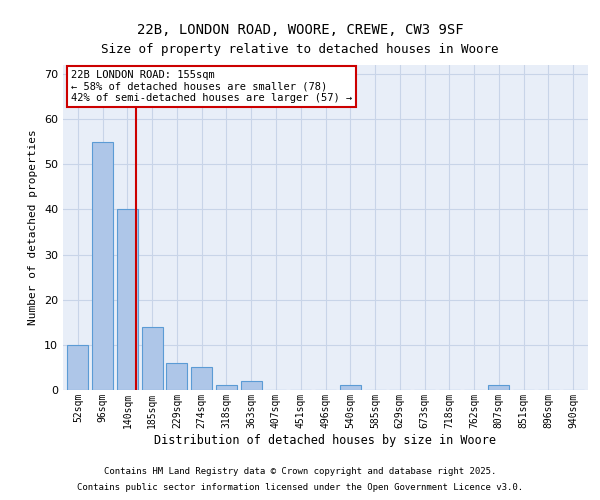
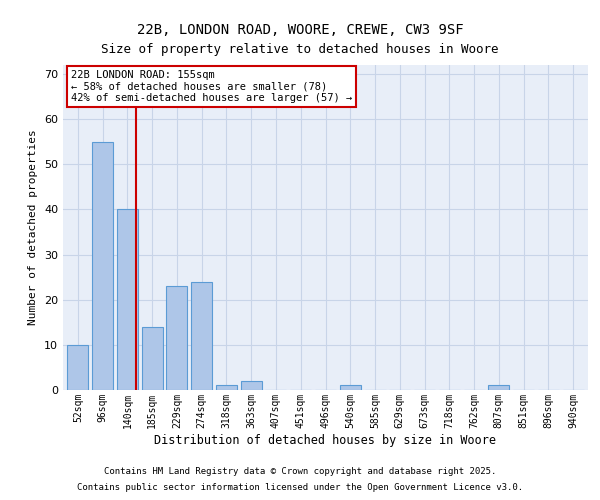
229sqm: 6 -> 23
274sqm: 5 -> 24
